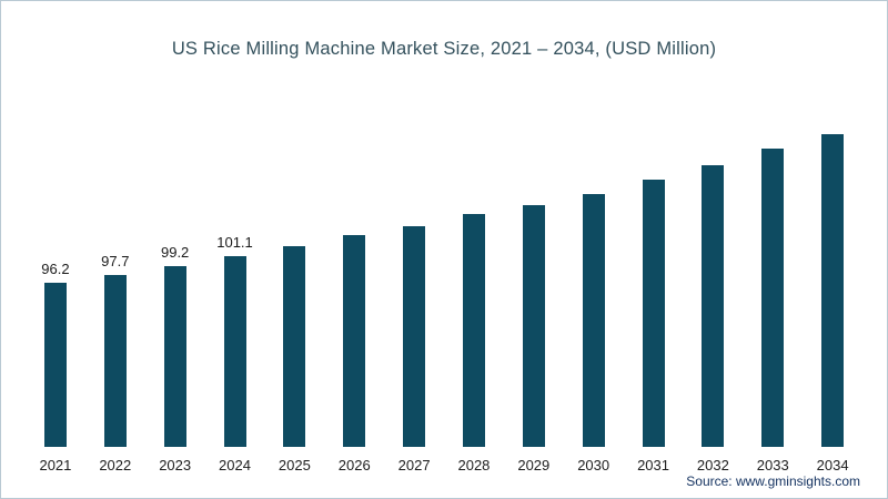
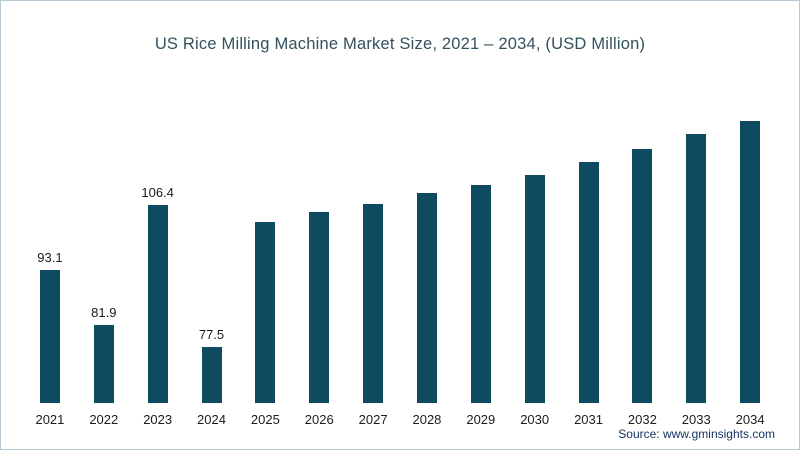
2021: 96.2 -> 93.1
2022: 97.7 -> 81.9
2023: 99.2 -> 106.4
2024: 101.1 -> 77.5
